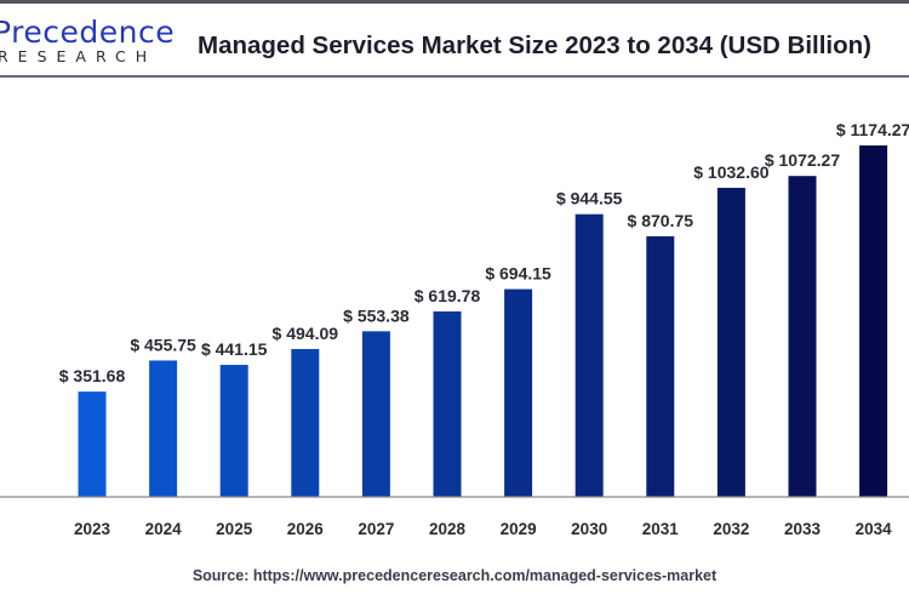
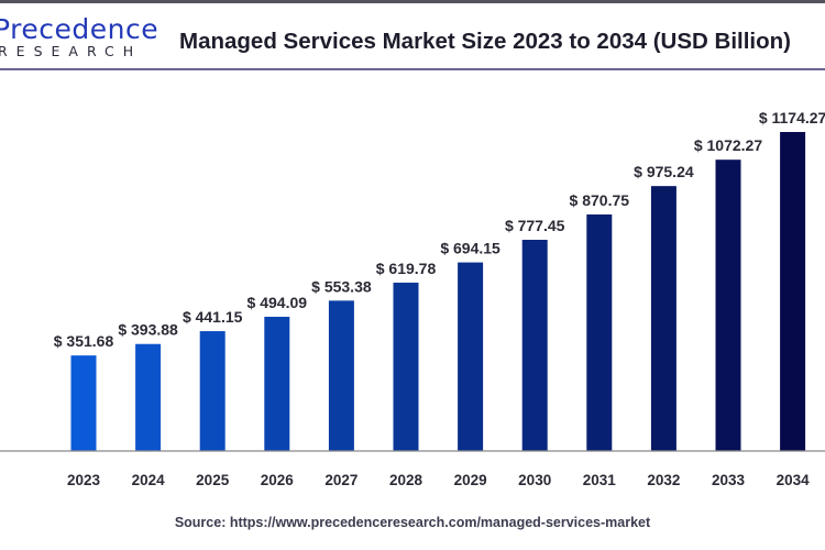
2024: 455.75 -> 393.88
2030: 944.55 -> 777.45
2032: 1032.60 -> 975.24
